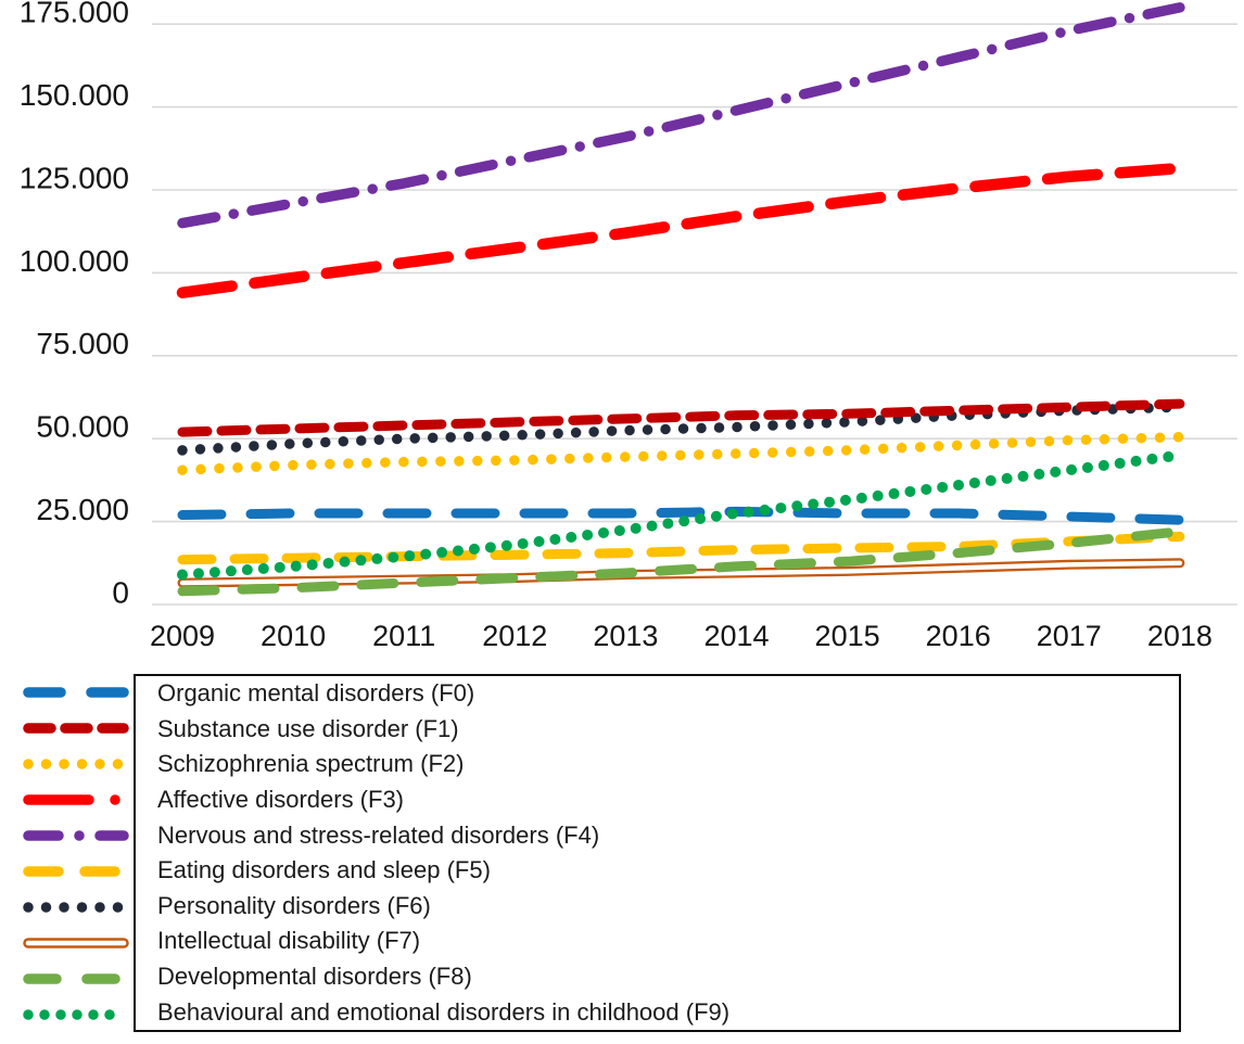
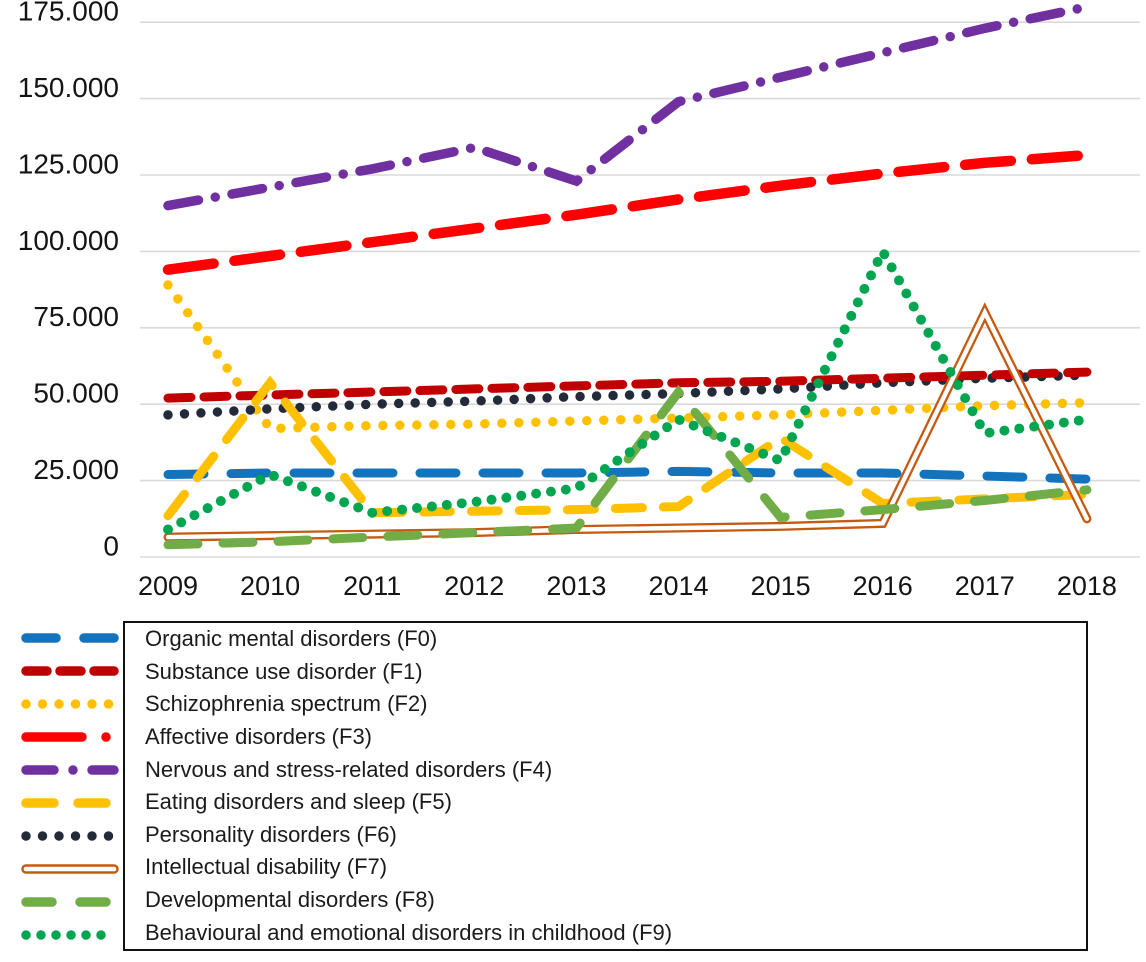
Schizophrenia spectrum (F2)/2009: 40000 -> 89000
Eating disorders and sleep (F5)/2010: 14000 -> 57000
Behavioural and emotional disorders in childhood (F9)/2010: 12000 -> 27000
Nervous and stress-related disorders (F4)/2013: 141000 -> 123000
Developmental disorders (F8)/2014: 12000 -> 54000
Behavioural and emotional disorders in childhood (F9)/2014: 28000 -> 45000
Eating disorders and sleep (F5)/2015: 17000 -> 39000
Behavioural and emotional disorders in childhood (F9)/2016: 36000 -> 100000
Intellectual disability (F7)/2017: 12000 -> 80000
